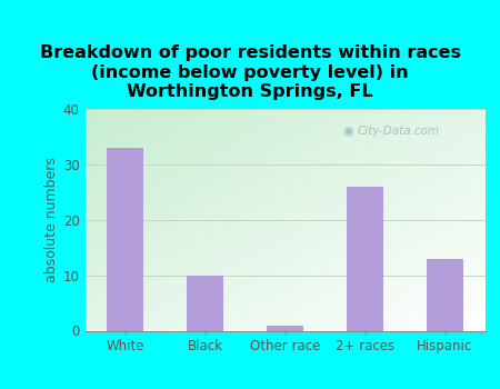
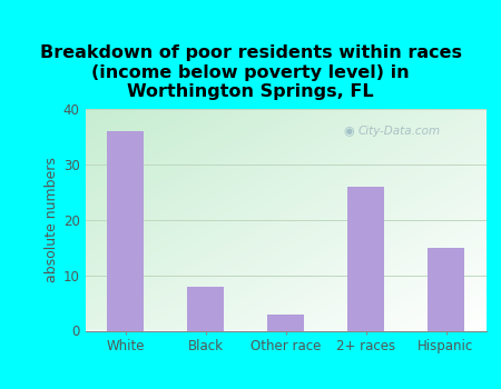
White: 33 -> 36
Black: 10 -> 8
Other race: 1 -> 3
Hispanic: 13 -> 15
